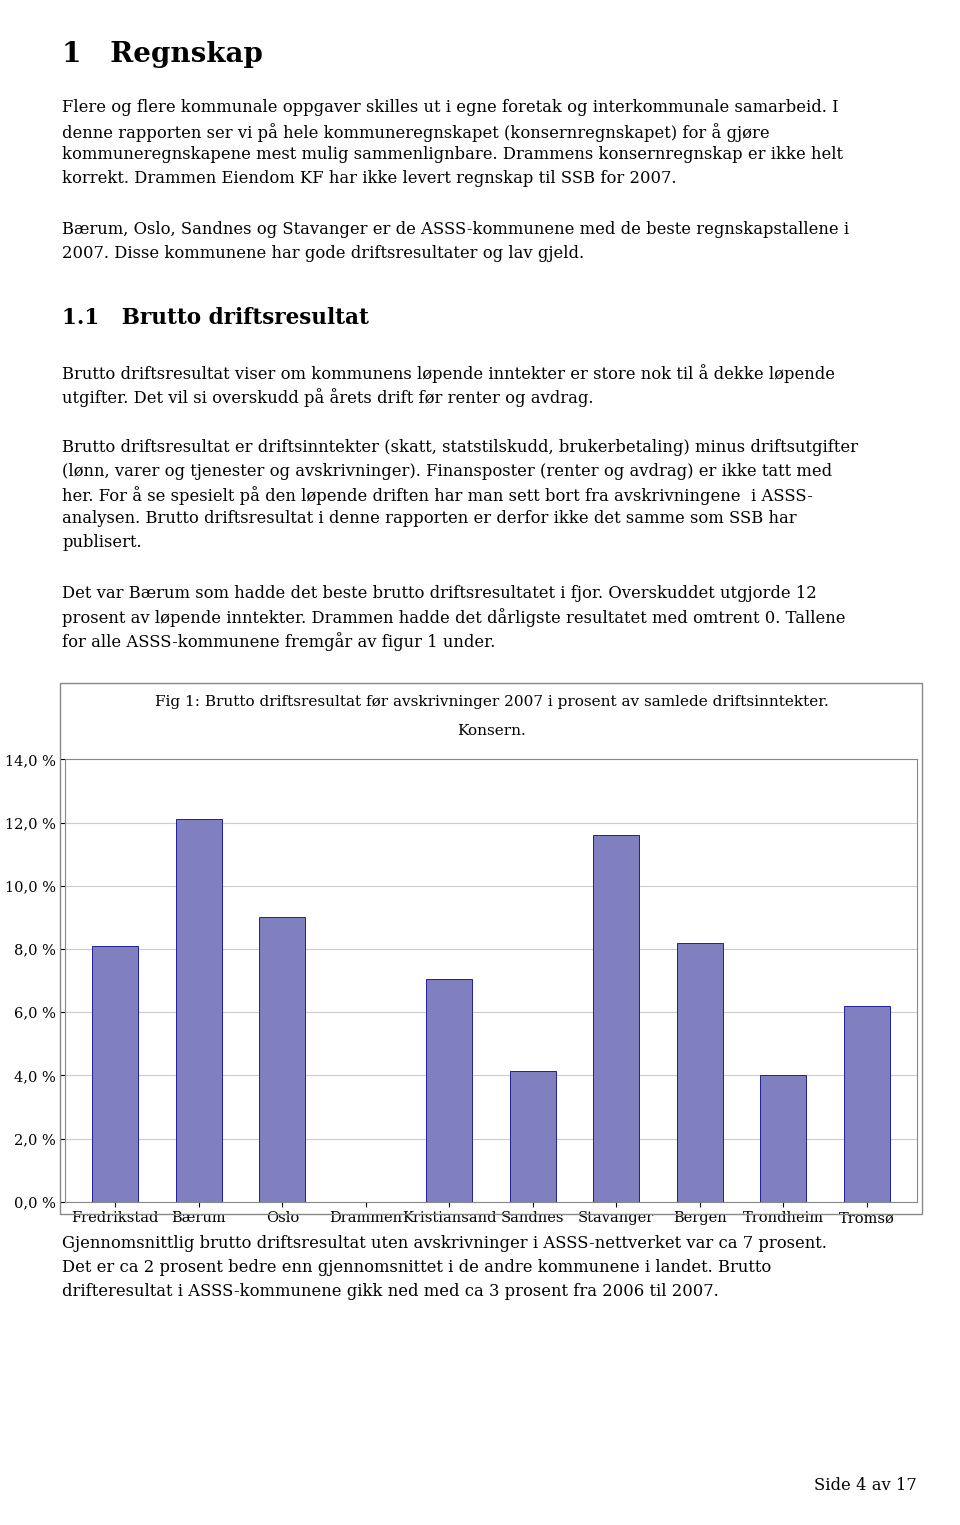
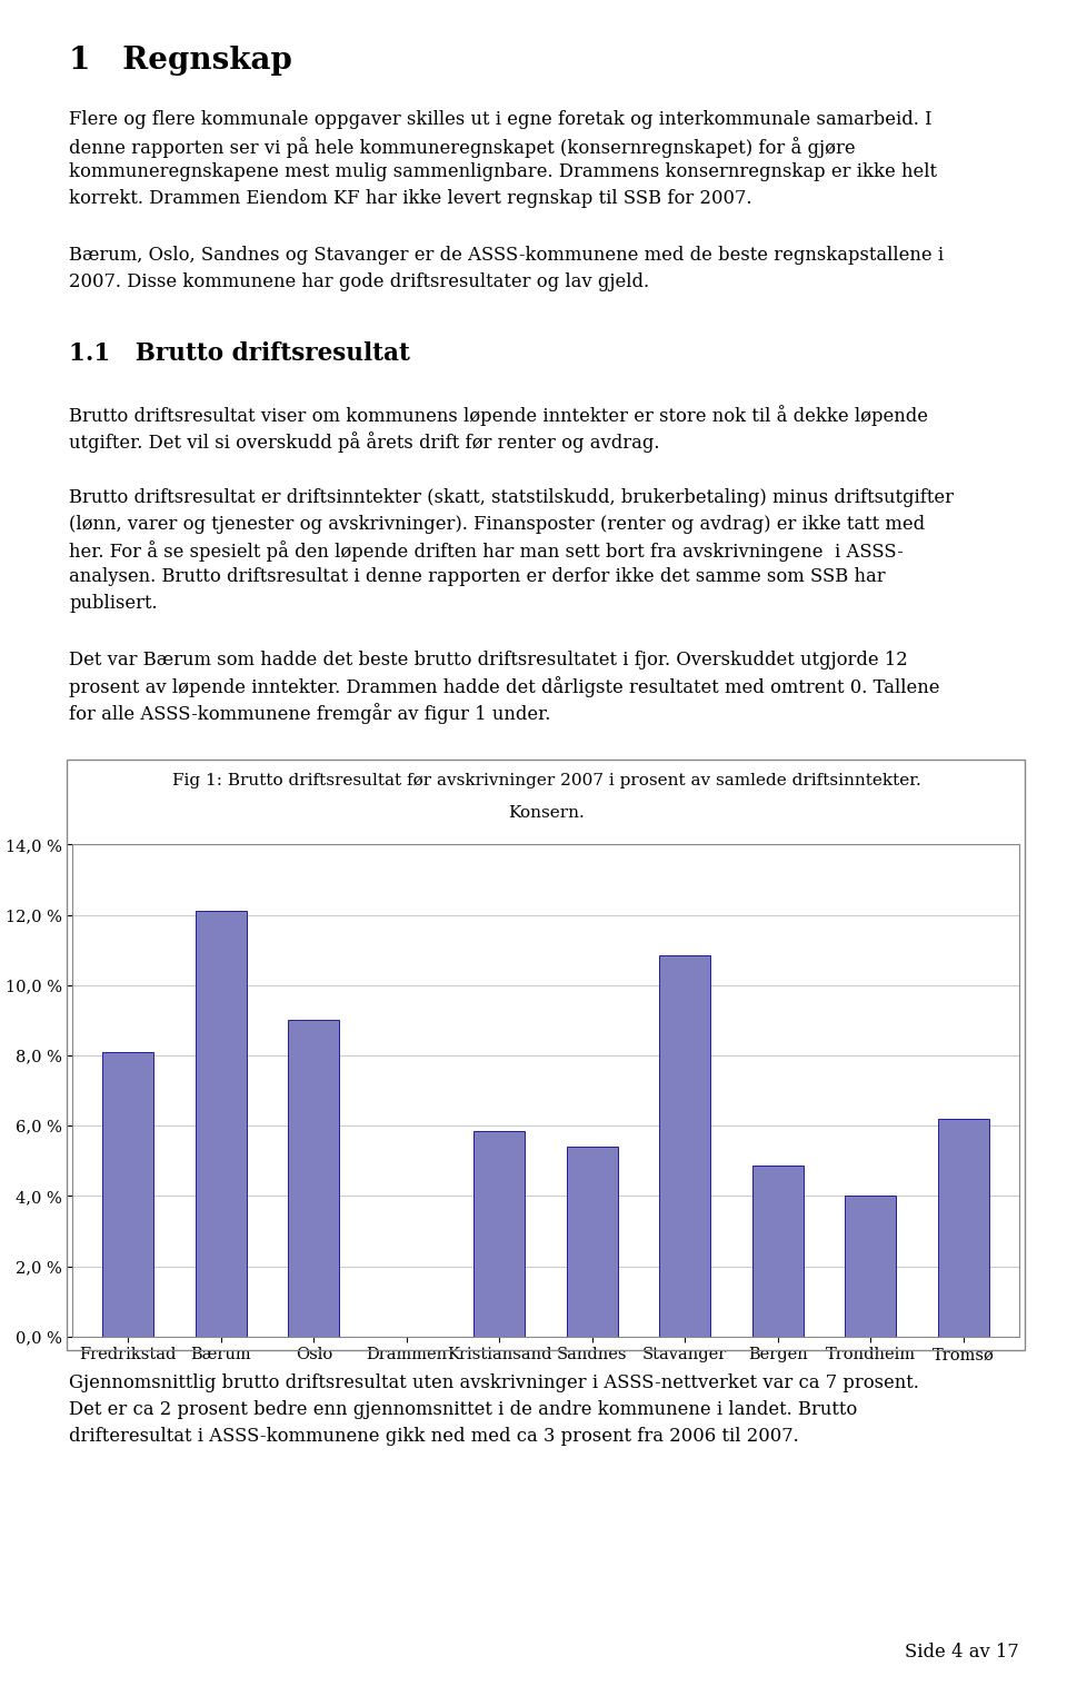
Kristiansand: 7,05 % -> 5,85 %
Sandnes: 4,15 % -> 5,40 %
Stavanger: 11,60 % -> 10,85 %
Bergen: 8,20 % -> 4,85 %
